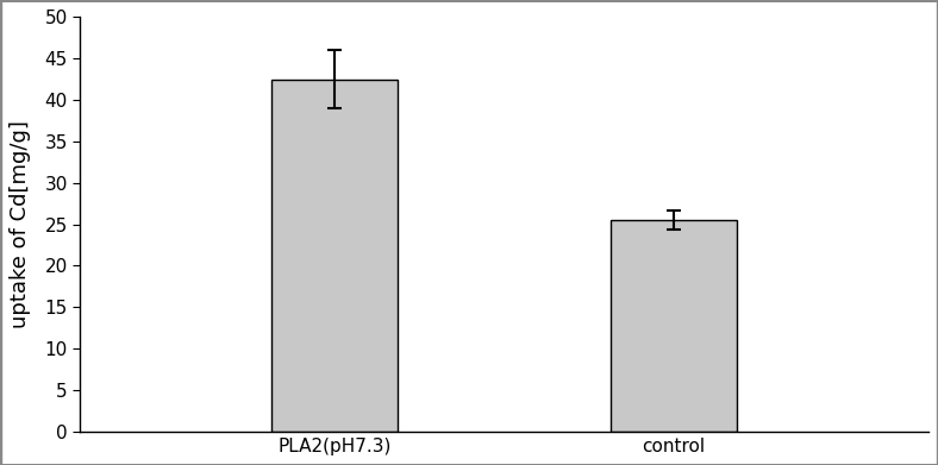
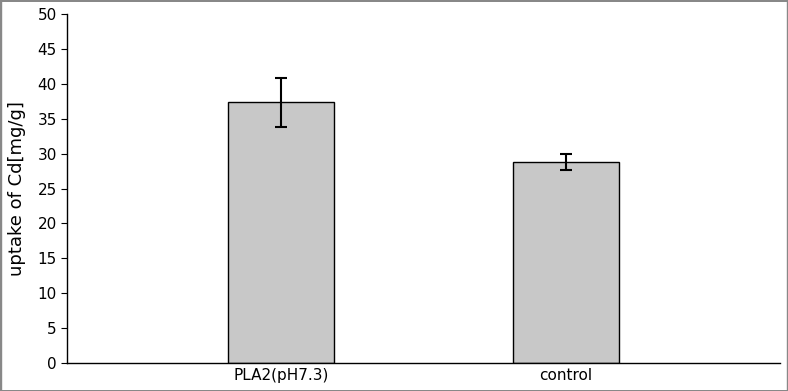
PLA2(pH7.3): 42.5 -> 37.4
control: 25.5 -> 28.8
